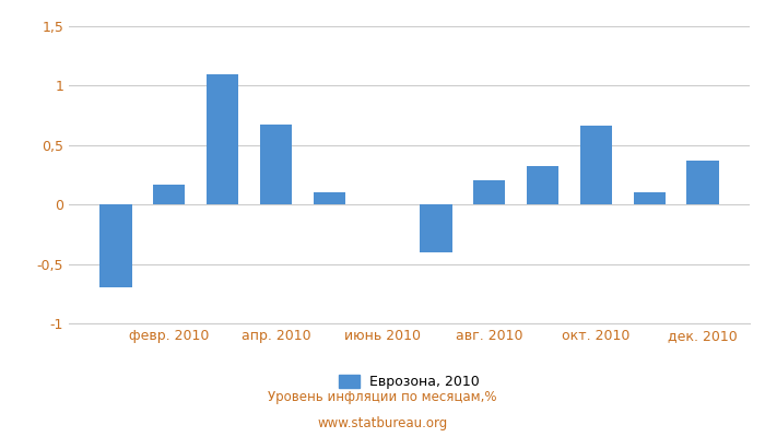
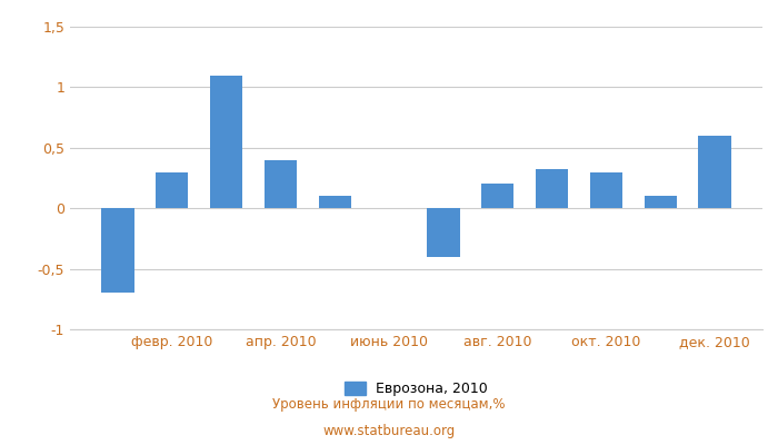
февр. 2010: 0,17 -> 0,30
апр. 2010: 0,67 -> 0,40
окт. 2010: 0,66 -> 0,30
дек. 2010: 0,37 -> 0,60
